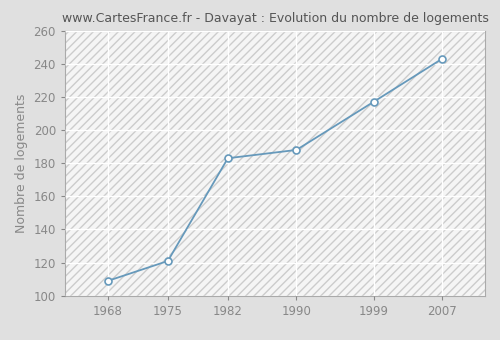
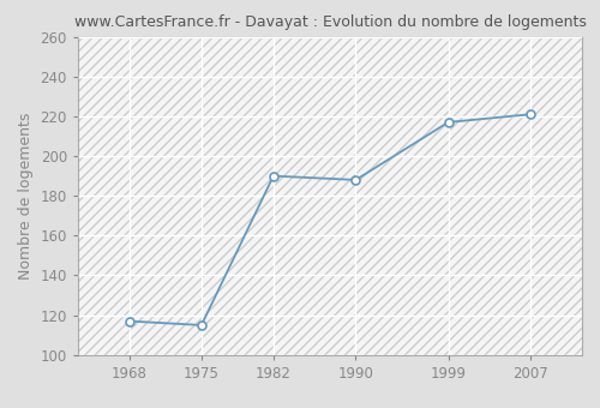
1968: 109 -> 117
1975: 121 -> 115
1982: 183 -> 190
2007: 243 -> 221
